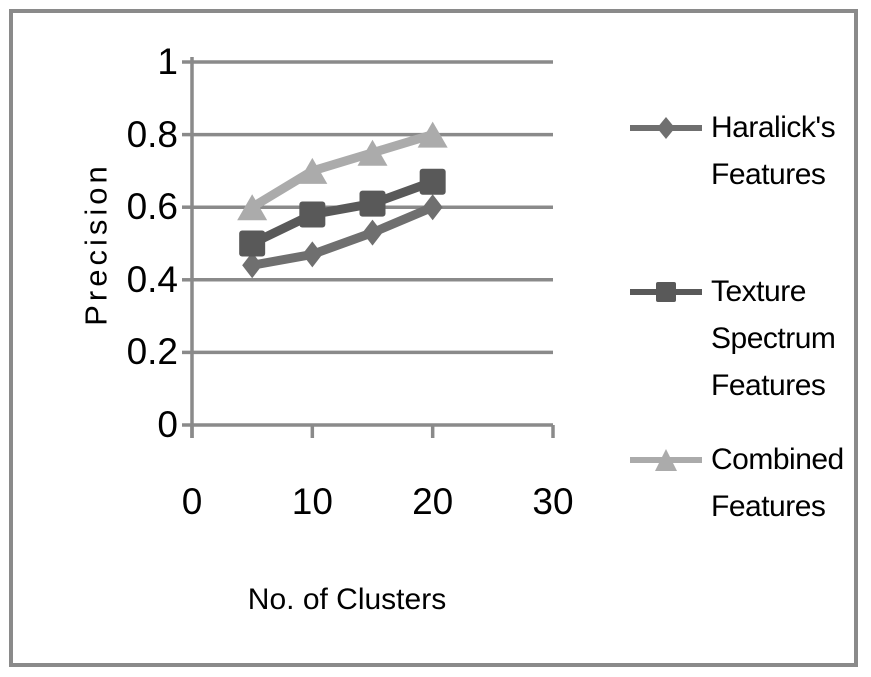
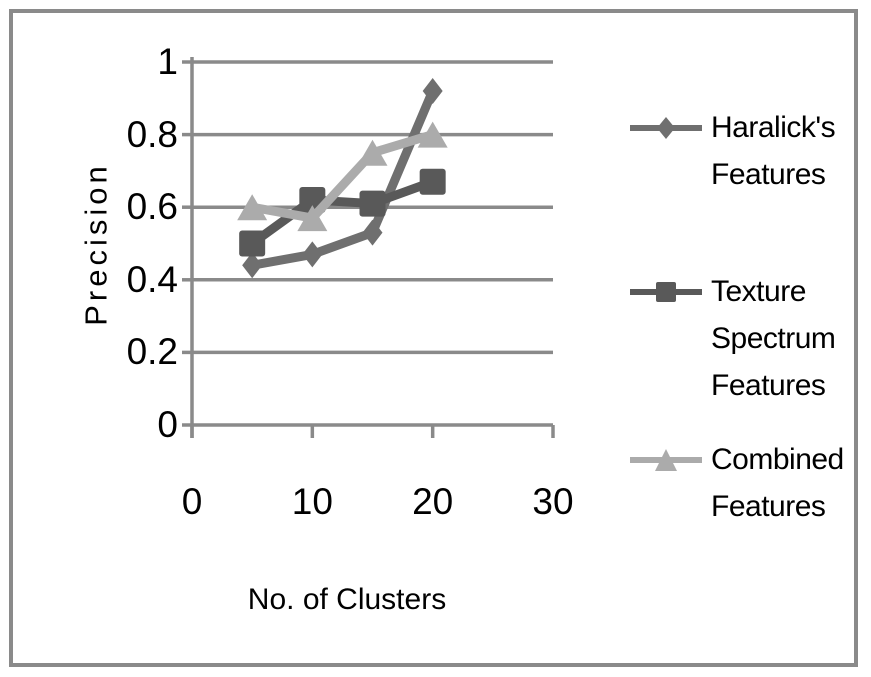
Texture Spectrum Features/10: 0.58 -> 0.62
Combined Features/10: 0.70 -> 0.57
Haralick's Features/20: 0.60 -> 0.92
